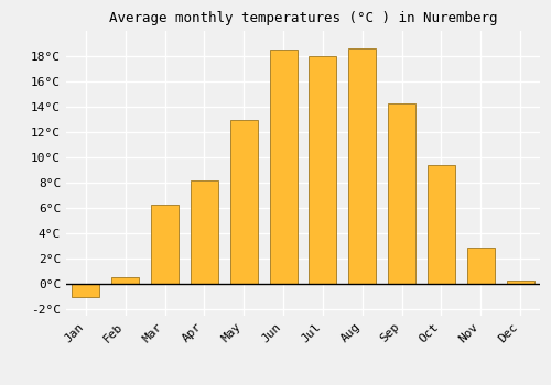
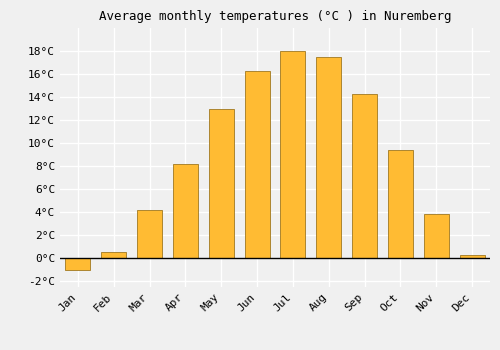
Mar: 6.3°C -> 4.2°C
Jun: 18.5°C -> 16.3°C
Aug: 18.6°C -> 17.5°C
Nov: 2.9°C -> 3.8°C
